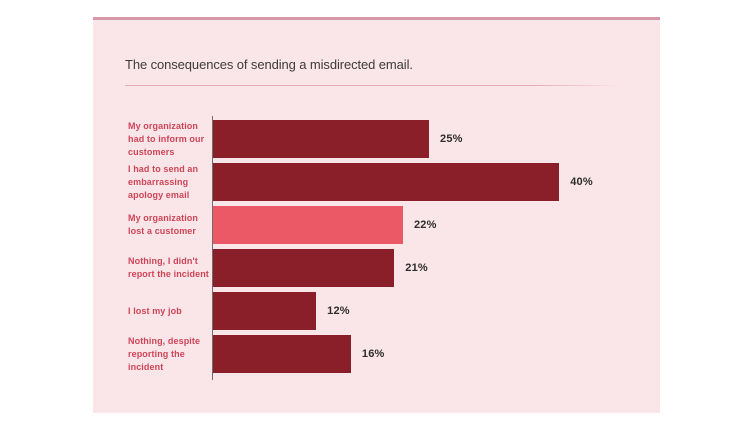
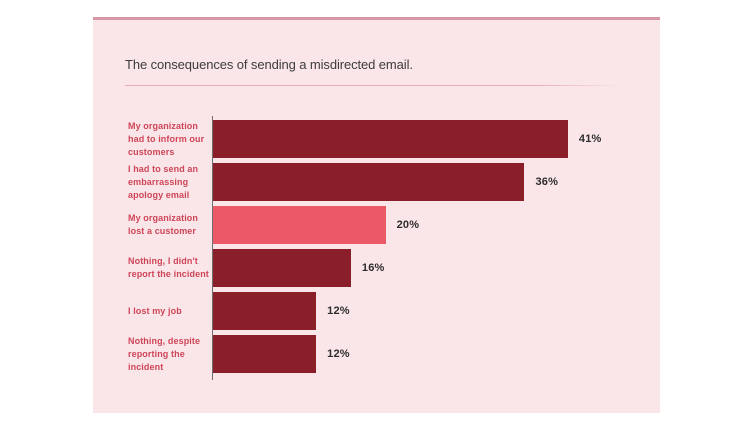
My organization had to inform our customers: 25% -> 41%
I had to send an embarrassing apology email: 40% -> 36%
My organization lost a customer: 22% -> 20%
Nothing, I didn't report the incident: 21% -> 16%
Nothing, despite reporting the incident: 16% -> 12%
